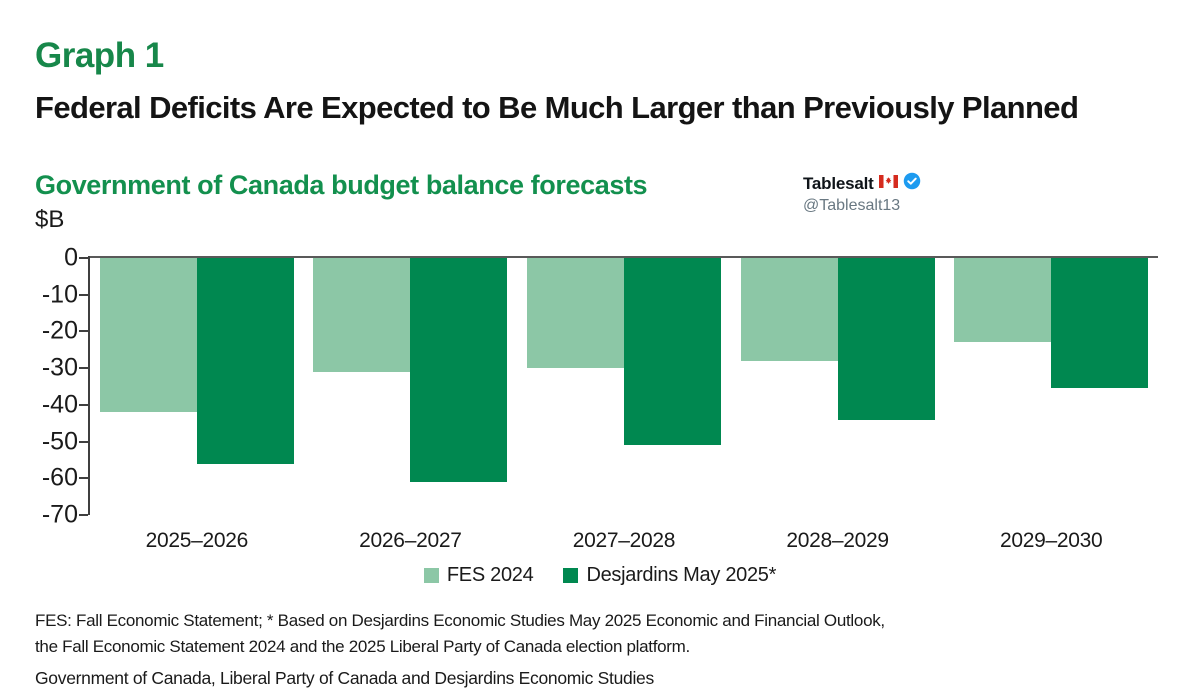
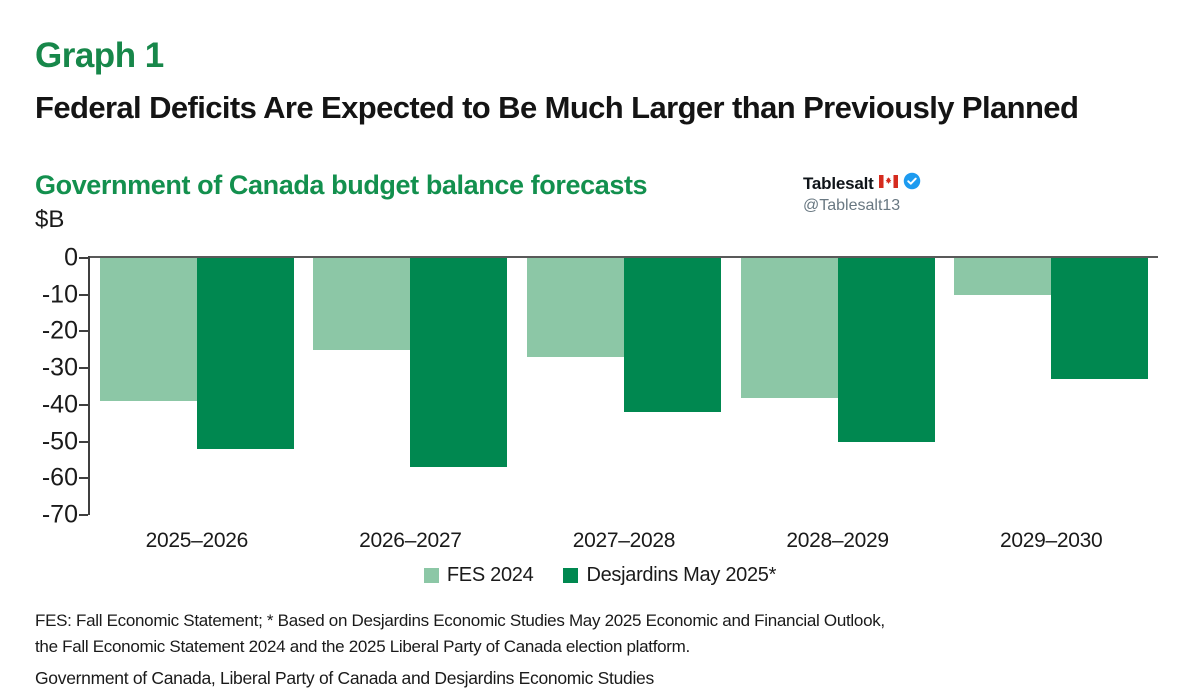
FES 2024/2025–2026: -42 -> -39
Desjardins May 2025*/2025–2026: -56 -> -52
FES 2024/2026–2027: -31 -> -25
Desjardins May 2025*/2026–2027: -61 -> -57
FES 2024/2027–2028: -30 -> -27
Desjardins May 2025*/2027–2028: -51 -> -42
FES 2024/2028–2029: -28 -> -38
Desjardins May 2025*/2028–2029: -44 -> -50
FES 2024/2029–2030: -23 -> -10
Desjardins May 2025*/2029–2030: -36 -> -33
